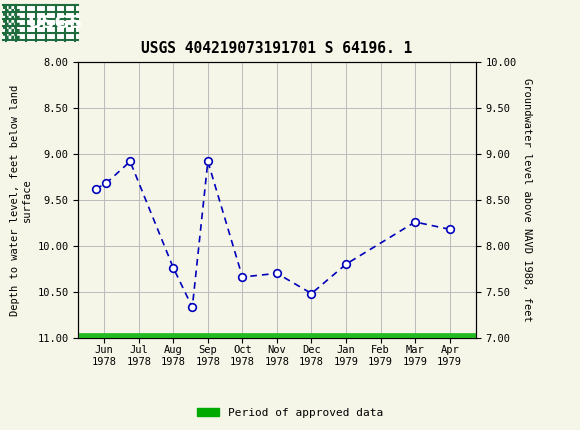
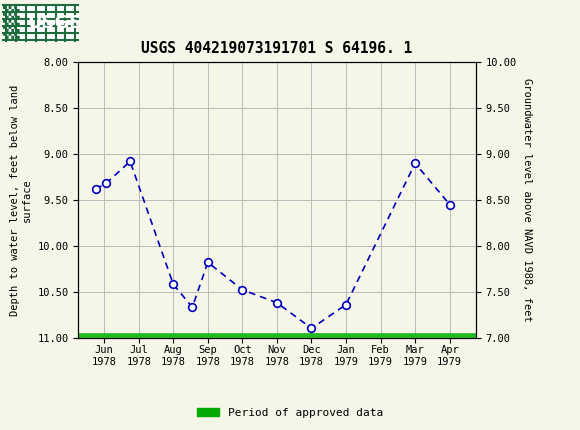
Aug 1978: 10.24 -> 10.42
Sep 1978: 9.08 -> 10.18
Oct 1978: 10.34 -> 10.48
Nov 1978: 10.30 -> 10.62
Dec 1978: 10.52 -> 10.90
Jan 1979: 10.20 -> 10.64
Mar 1979: 9.74 -> 9.10
Apr 1979: 9.82 -> 9.55
